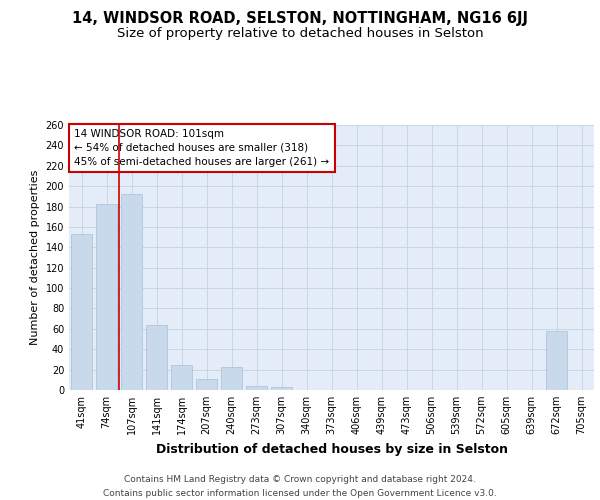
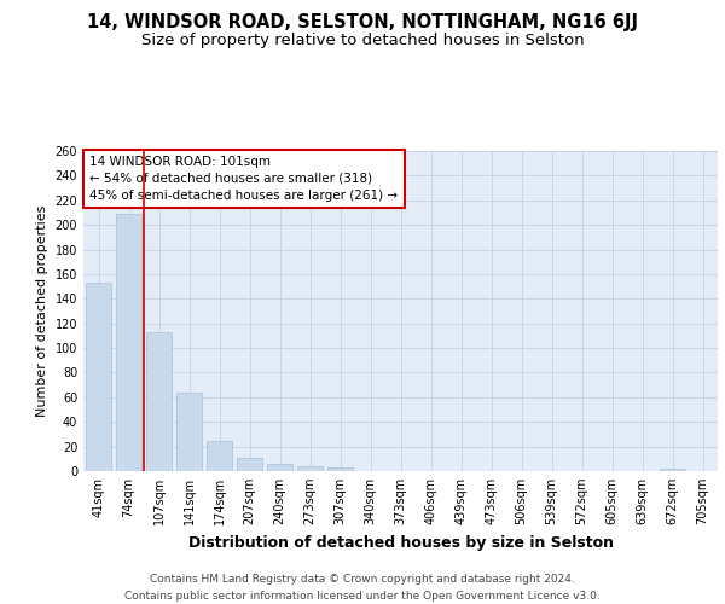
74sqm: 182 -> 209
107sqm: 192 -> 113
240sqm: 23 -> 6
672sqm: 58 -> 2
